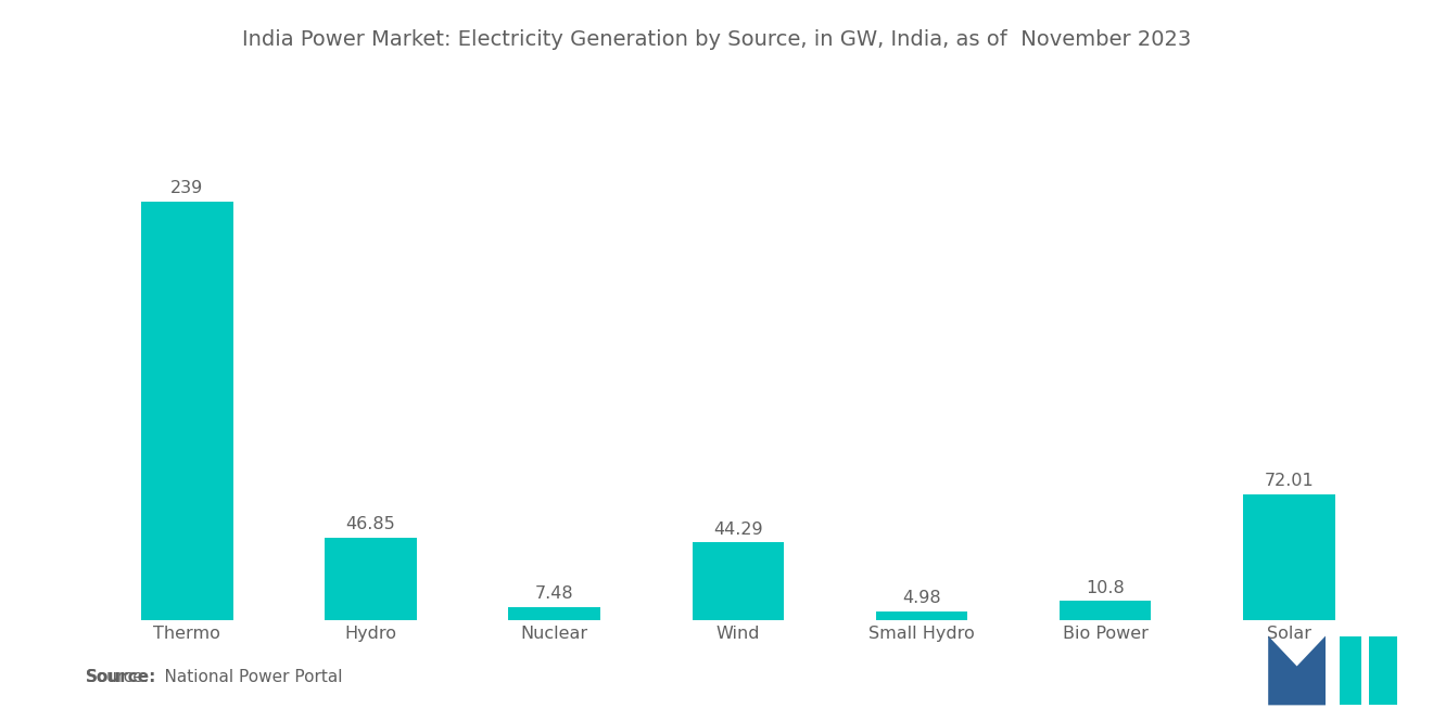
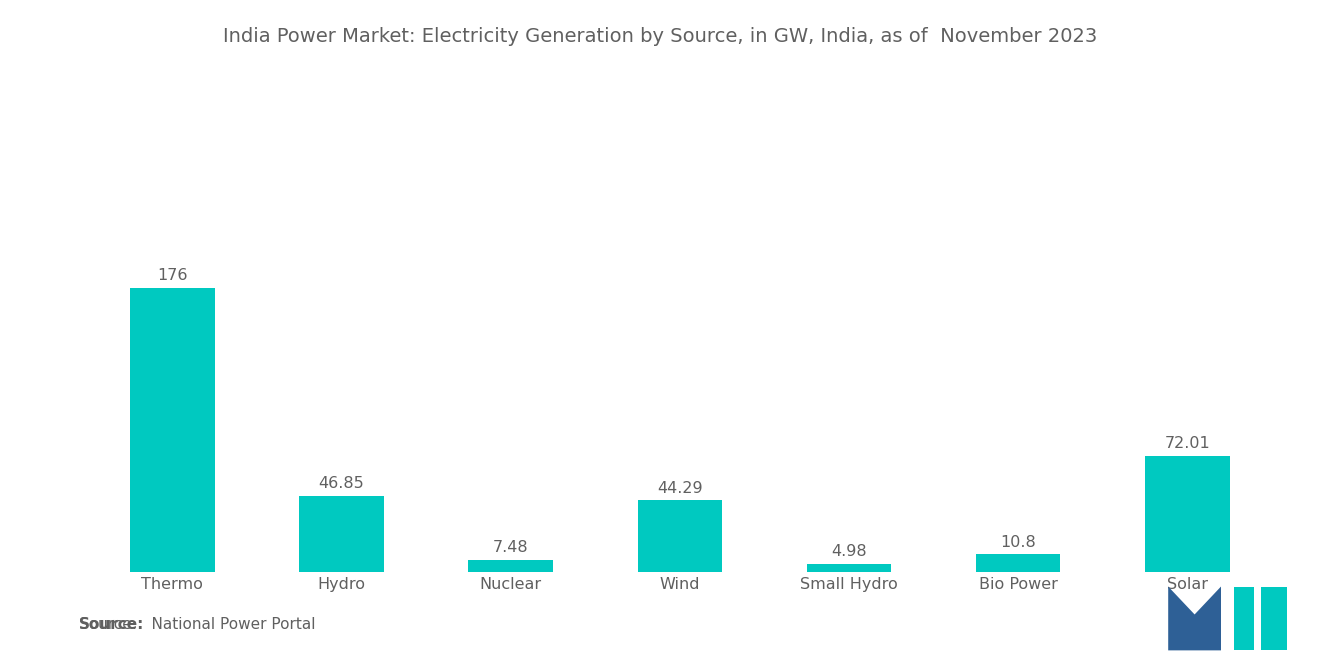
Thermo: 239 -> 176
